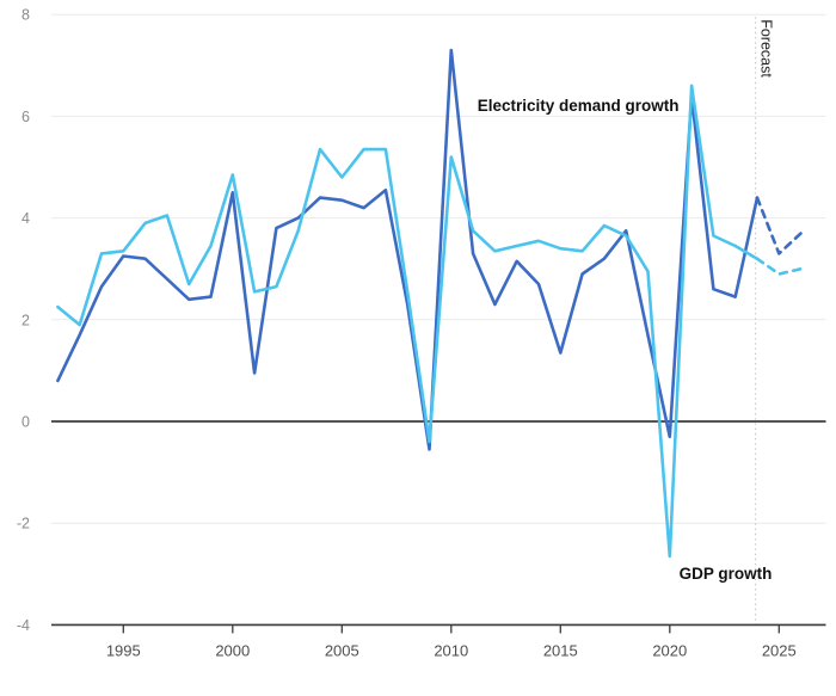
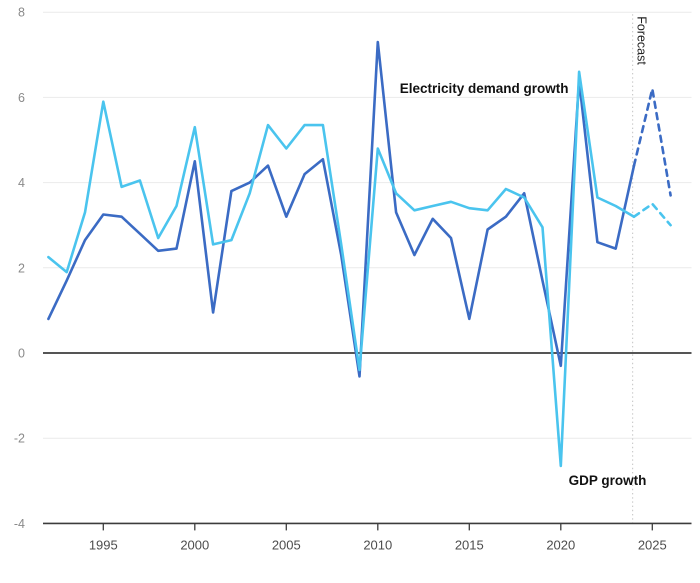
GDP growth/1995: 3.4 -> 5.9
GDP growth/2000: 4.8 -> 5.3
Electricity demand growth/2005: 4.3 -> 3.2
GDP growth/2010: 5.2 -> 4.8
Electricity demand growth/2015: 1.4 -> 0.8
Electricity demand growth/2025: 3.3 -> 6.2
GDP growth/2025: 2.9 -> 3.5
